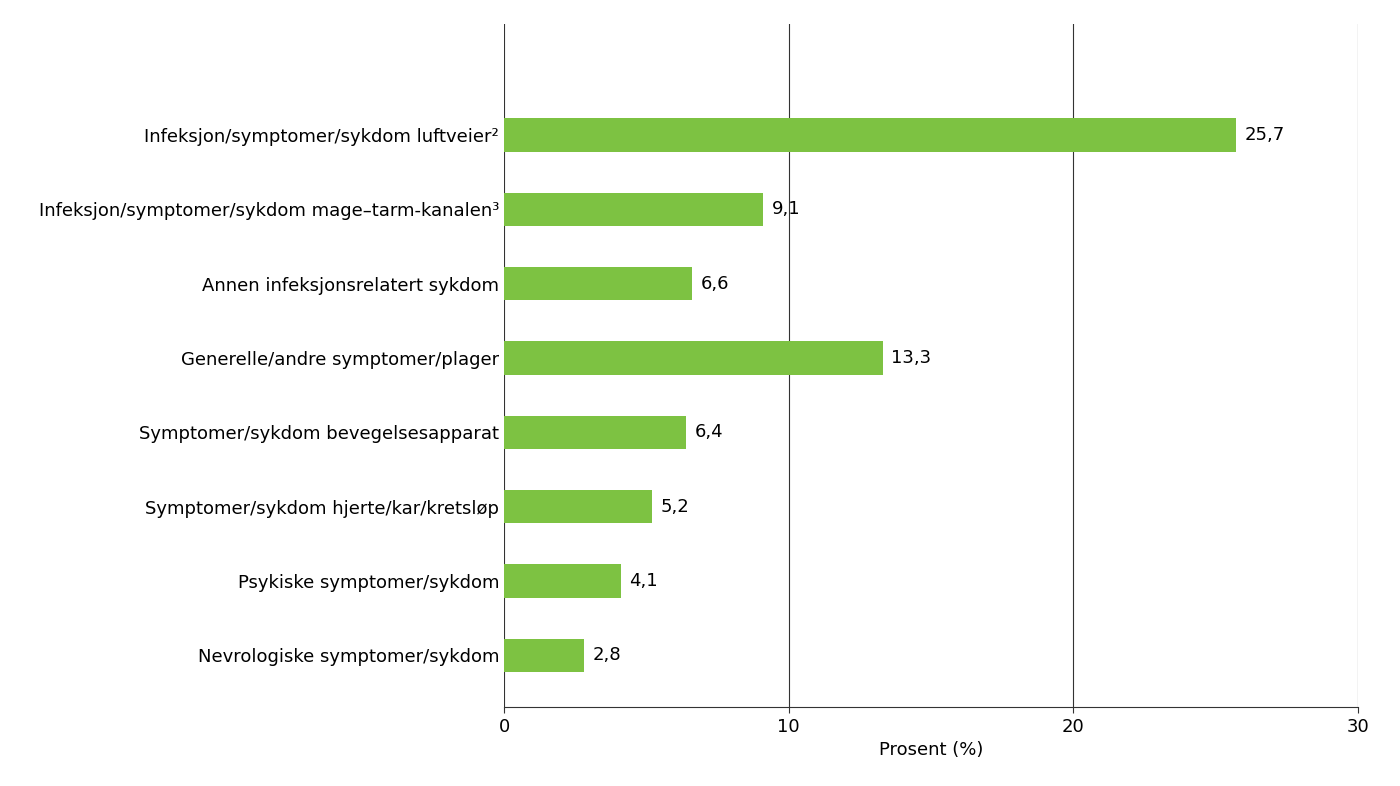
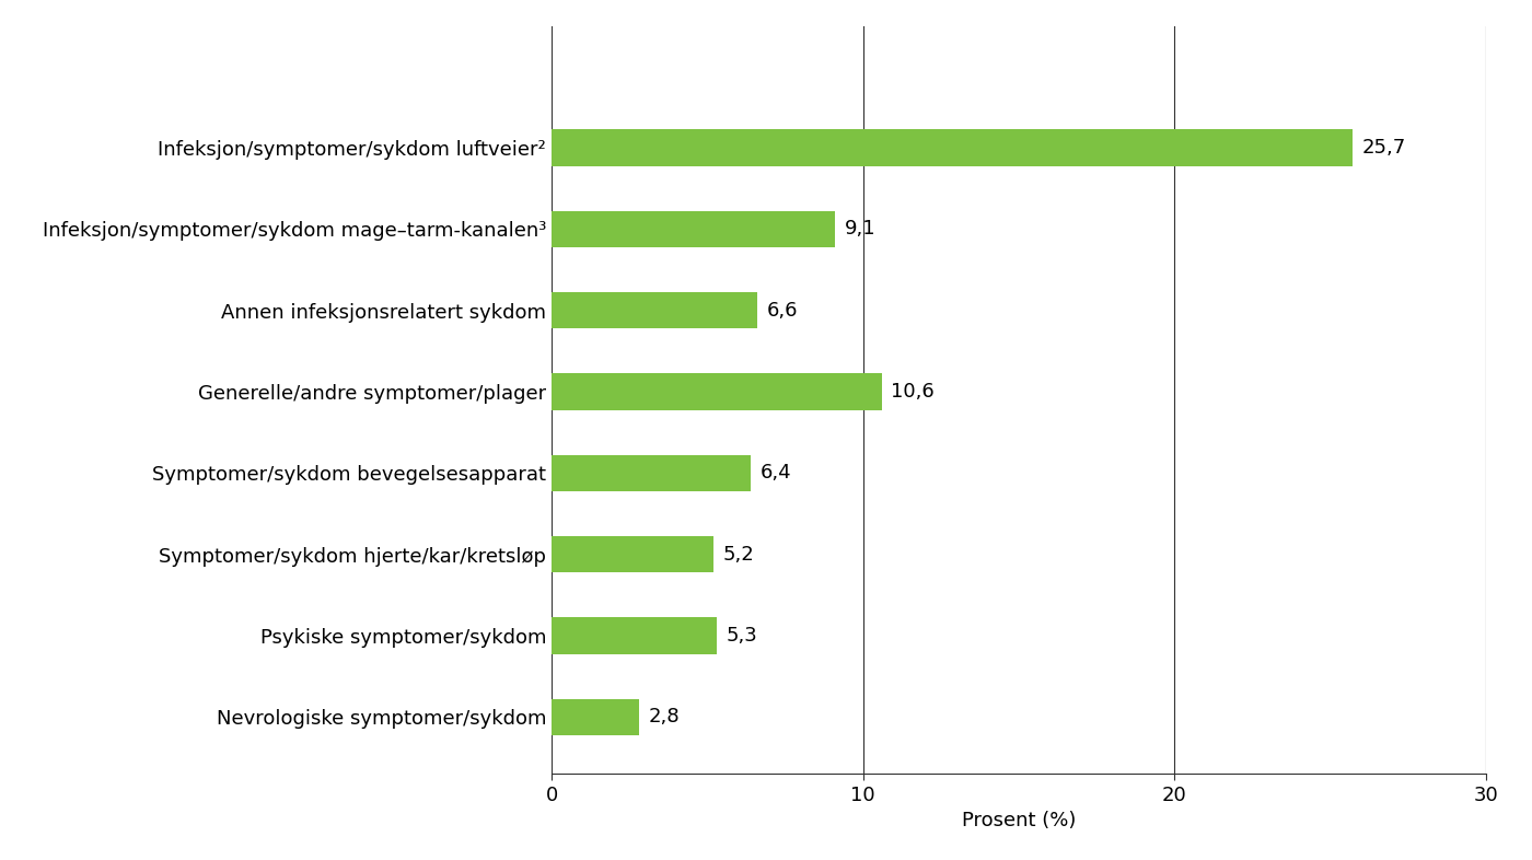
Generelle/andre symptomer/plager: 13,3 -> 10,6
Psykiske symptomer/sykdom: 4,1 -> 5,3
